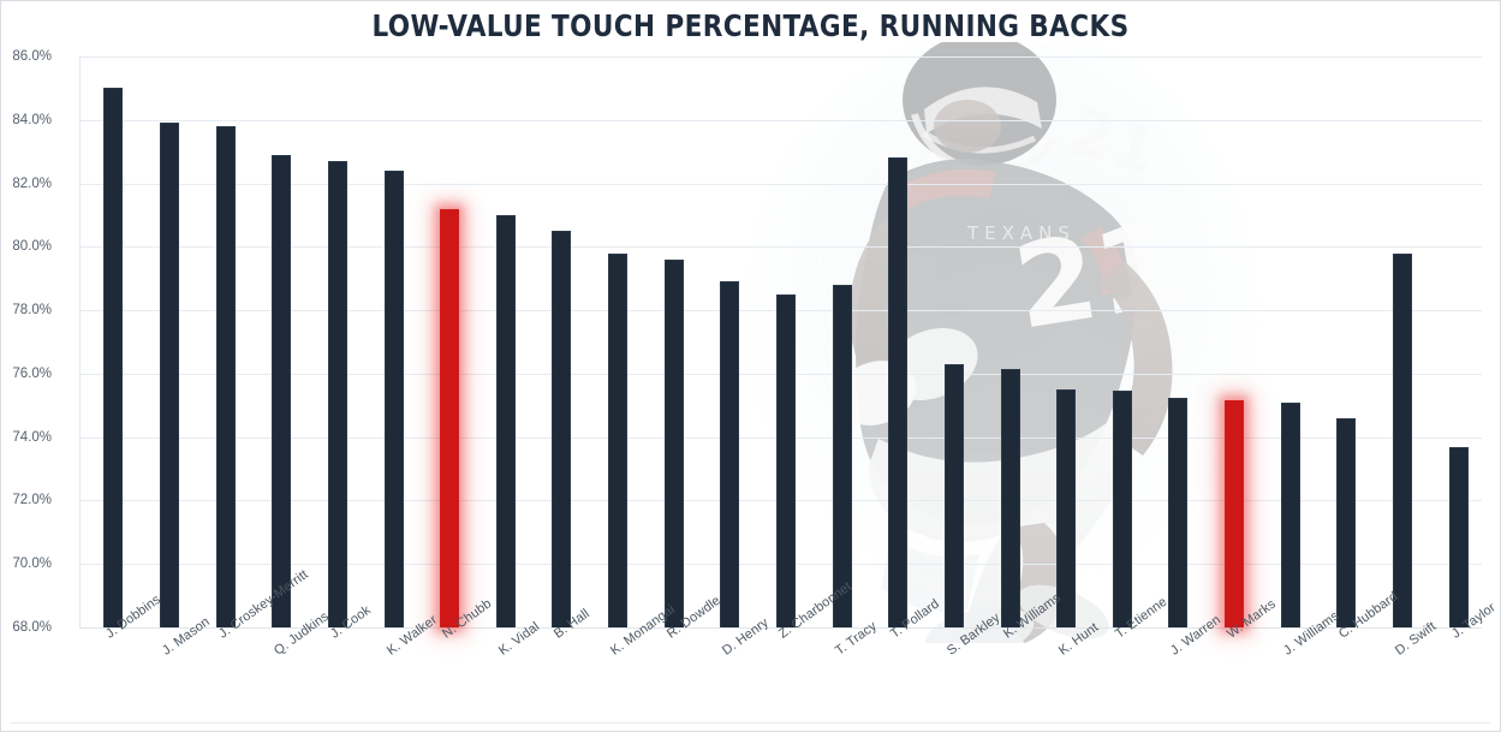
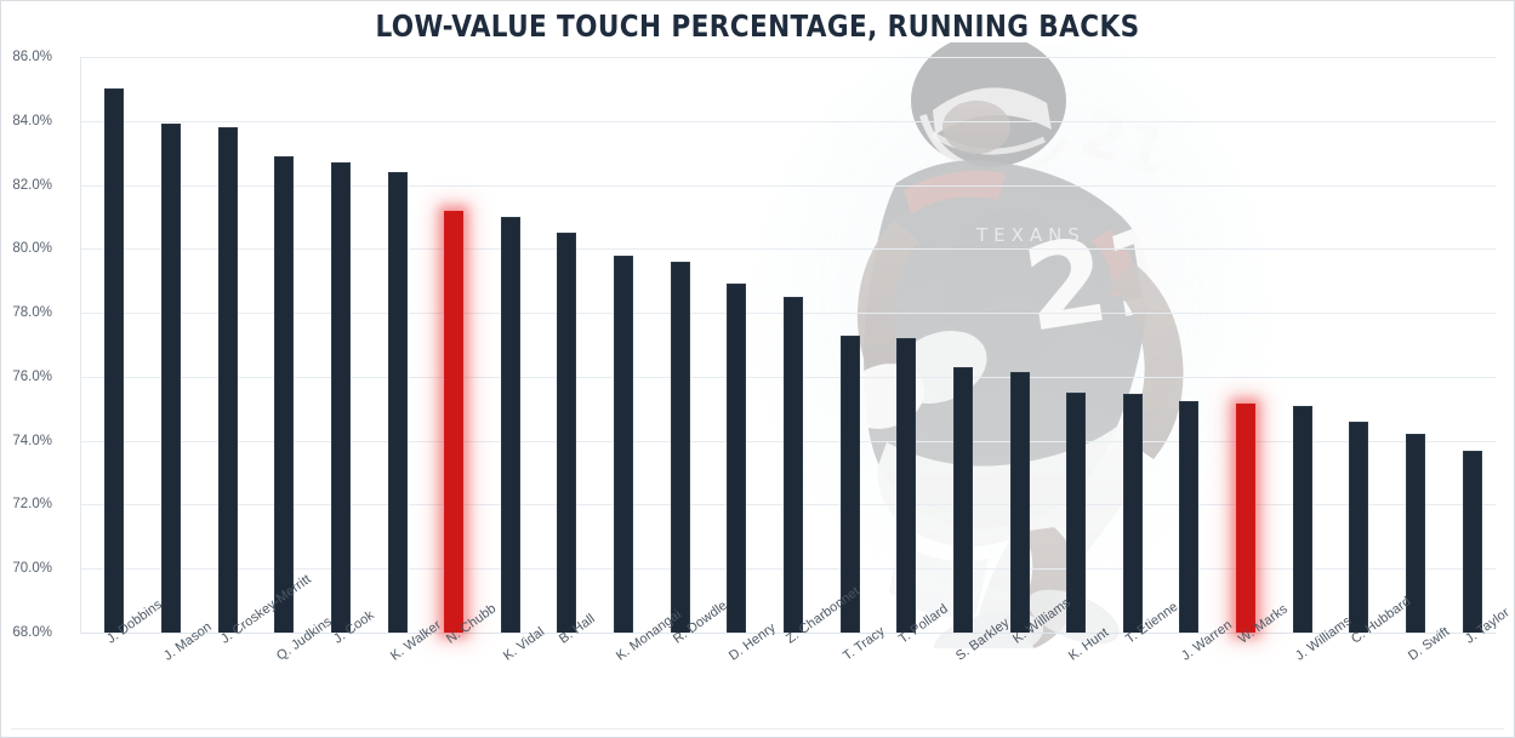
T. Tracy: 78.8% -> 77.3%
T. Pollard: 82.8% -> 77.2%
D. Swift: 79.8% -> 74.2%
